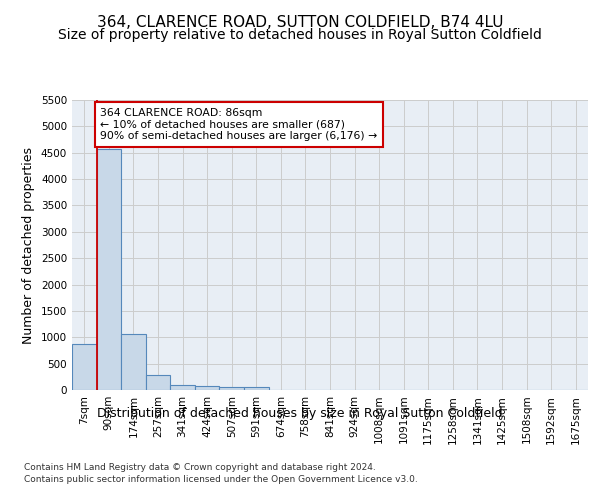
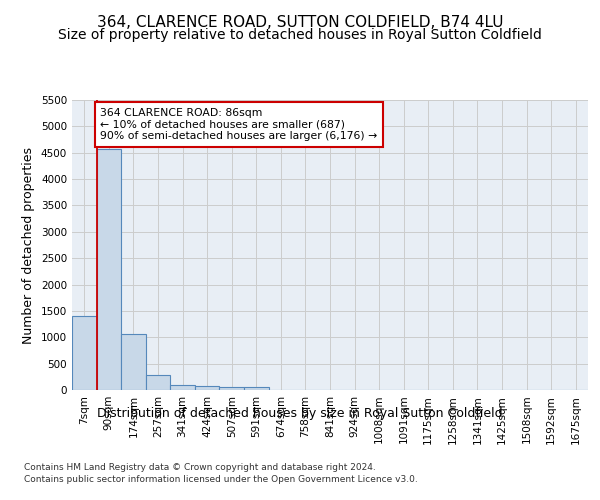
7sqm: 870 -> 1400
